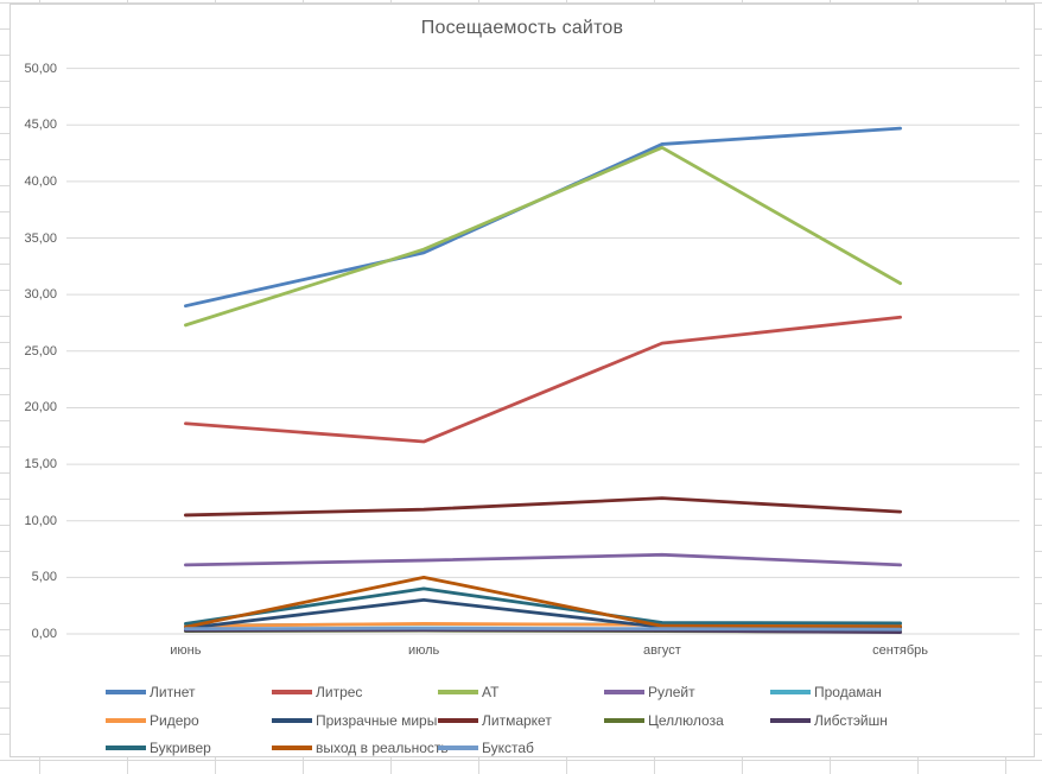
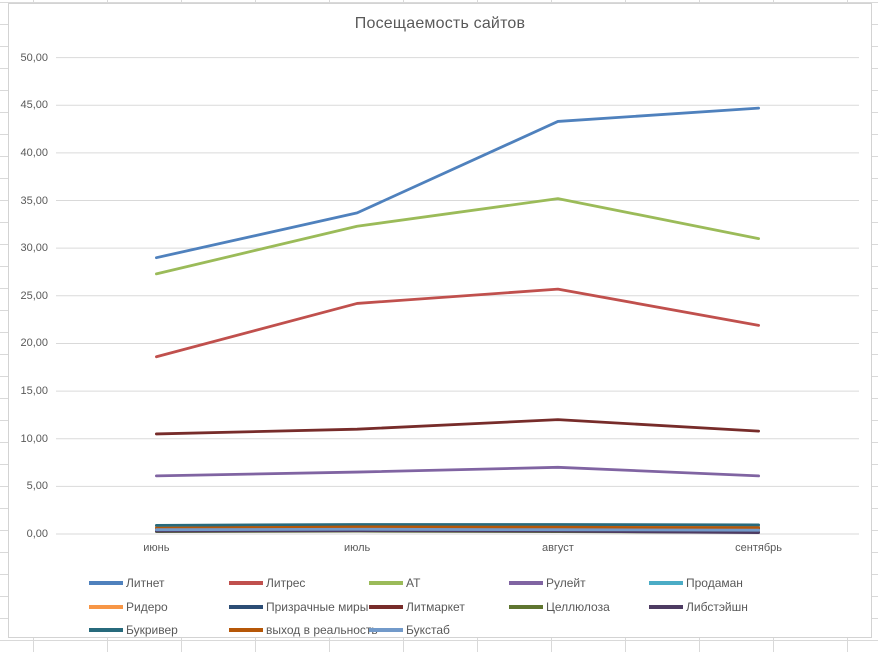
Литрес/июль: 17 -> 24
АТ/июль: 34 -> 32
Призрачные миры/июль: 3 -> 1
Букривер/июль: 4 -> 1
выход в реальность/июль: 5 -> 1
АТ/август: 43 -> 35
Литрес/сентябрь: 28 -> 22
